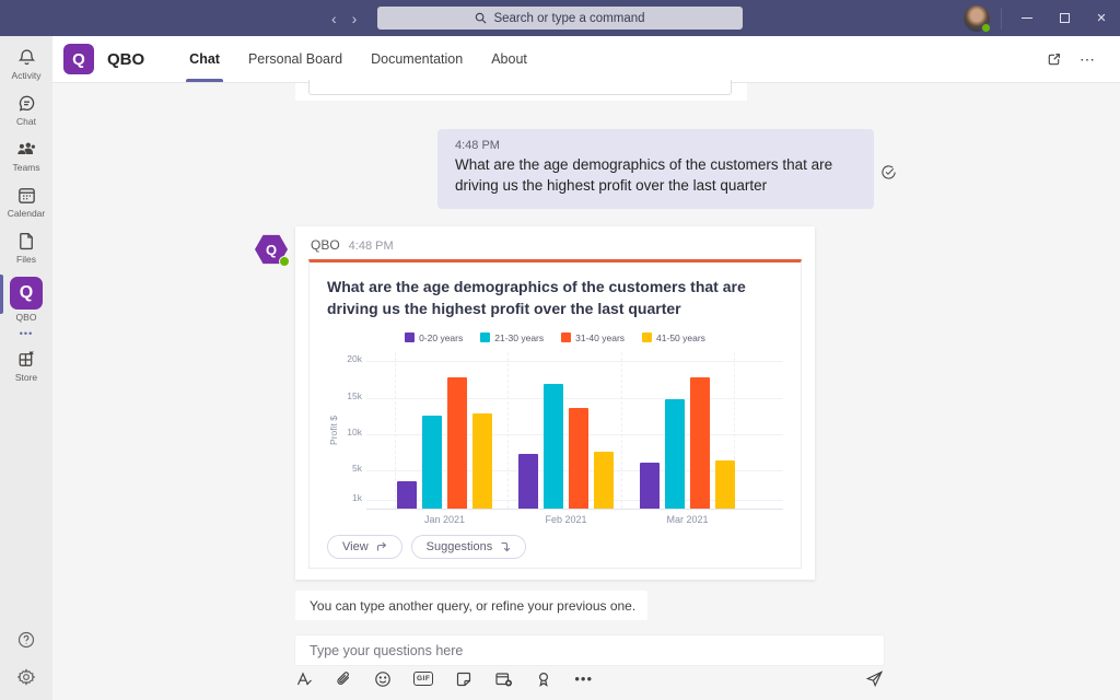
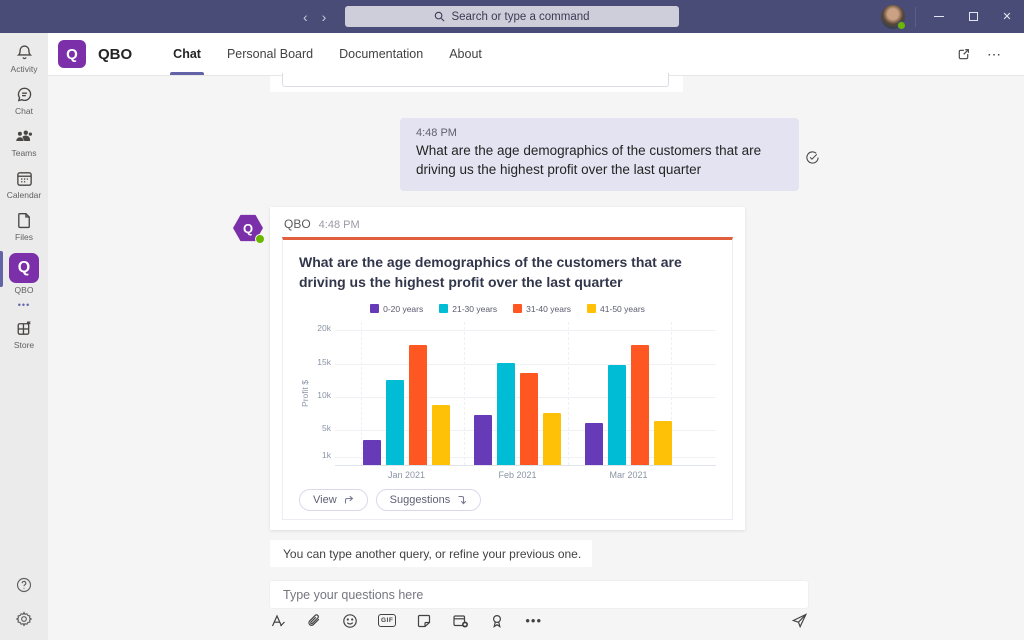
41-50 years/Jan 2021: 13k -> 9k
21-30 years/Feb 2021: 17k -> 15k
